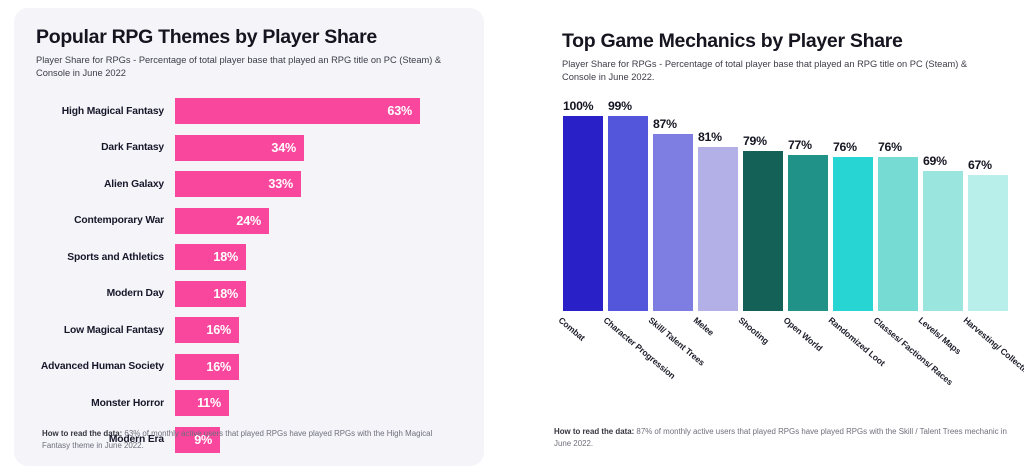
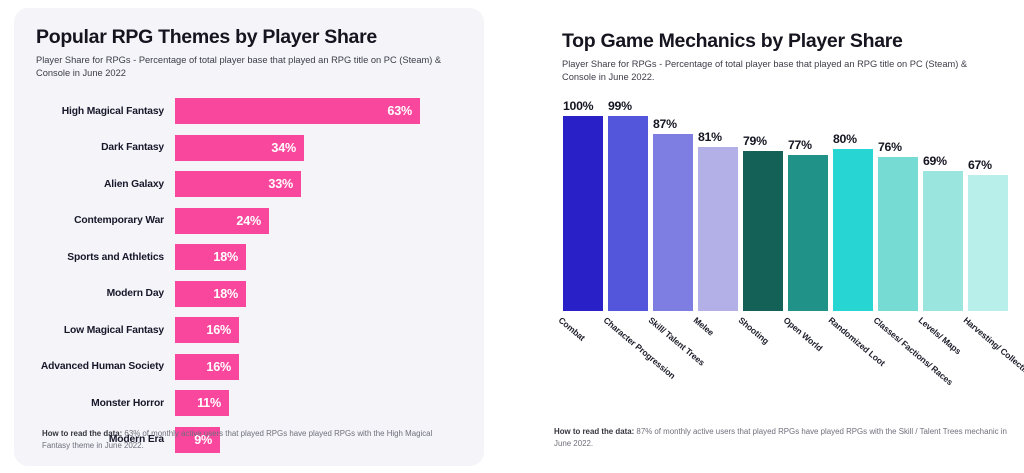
Top Game Mechanics by Player Share/Randomized Loot: 76% -> 80%
